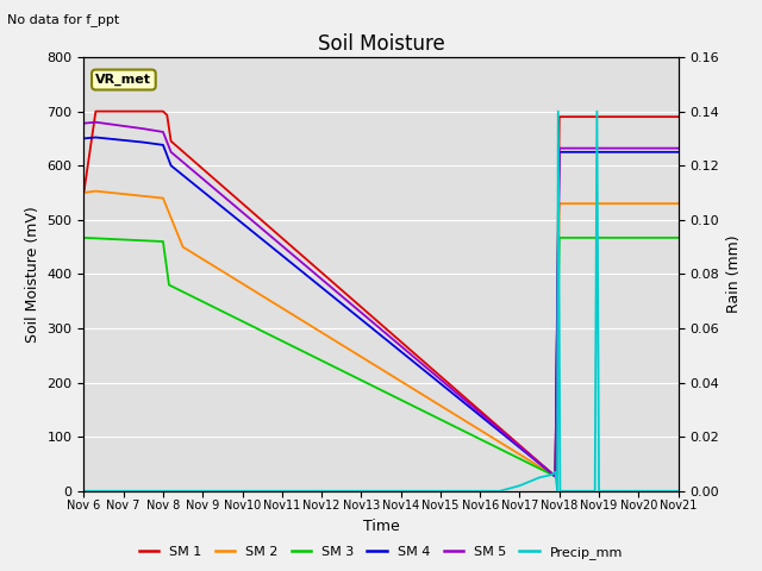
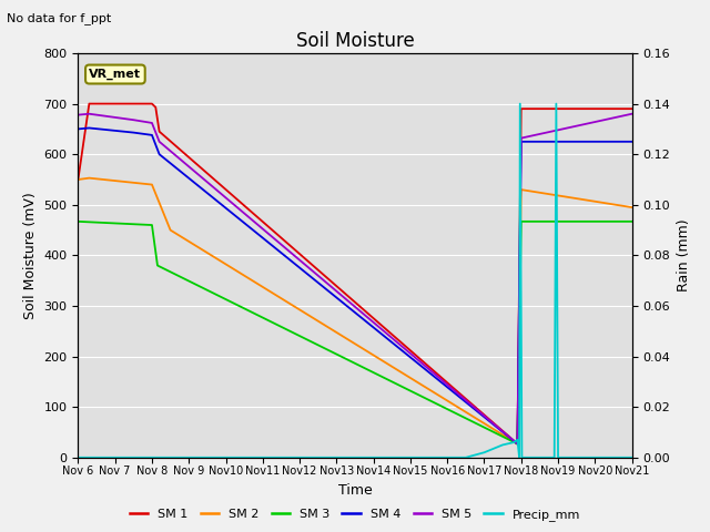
SM 2/Nov21: 530 -> 495
SM 5/Nov21: 632 -> 680
